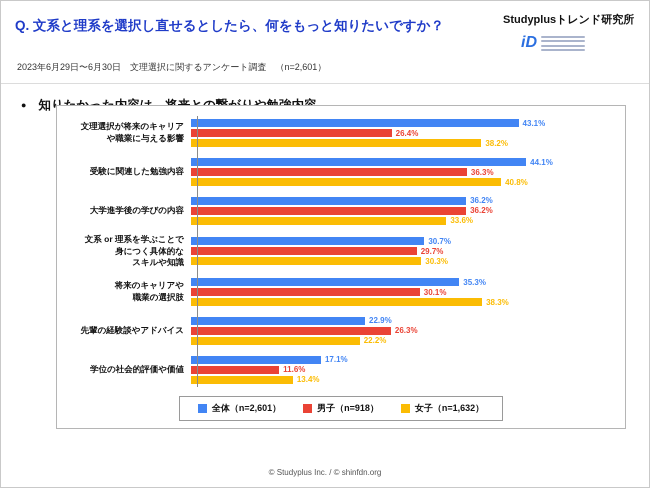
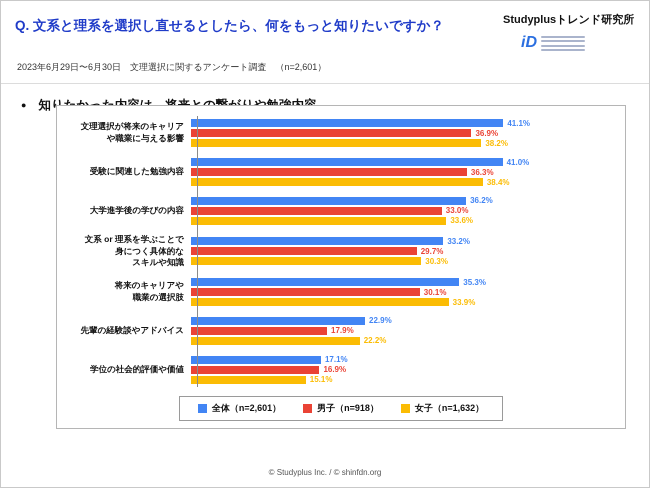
全体（n=2,601）/文理選択が将来のキャリア や職業に与える影響: 43.1% -> 41.1%
男子（n=918）/文理選択が将来のキャリア や職業に与える影響: 26.4% -> 36.9%
全体（n=2,601）/受験に関連した勉強内容: 44.1% -> 41.0%
女子（n=1,632）/受験に関連した勉強内容: 40.8% -> 38.4%
男子（n=918）/大学進学後の学びの内容: 36.2% -> 33.0%
全体（n=2,601）/文系 or 理系を学ぶことで 身につく具体的な スキルや知識: 30.7% -> 33.2%
女子（n=1,632）/将来のキャリアや 職業の選択肢: 38.3% -> 33.9%
男子（n=918）/先輩の経験談やアドバイス: 26.3% -> 17.9%
男子（n=918）/学位の社会的評価や価値: 11.6% -> 16.9%
女子（n=1,632）/学位の社会的評価や価値: 13.4% -> 15.1%
